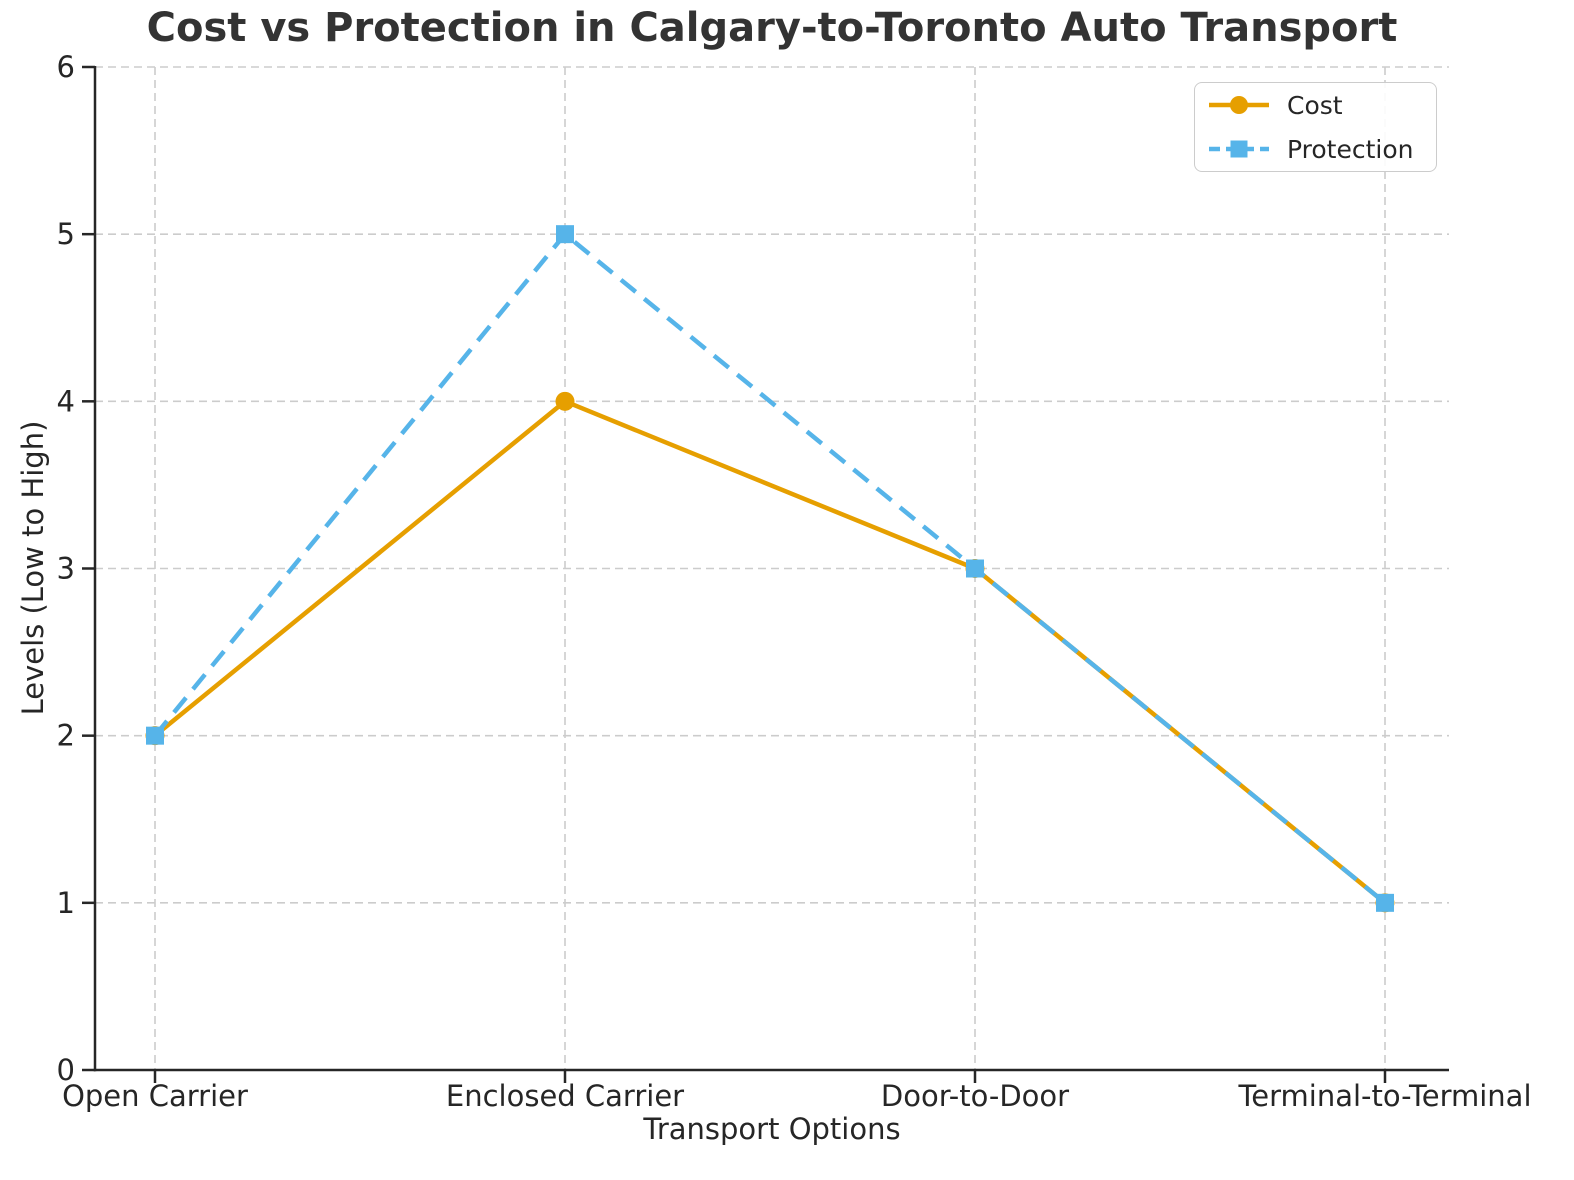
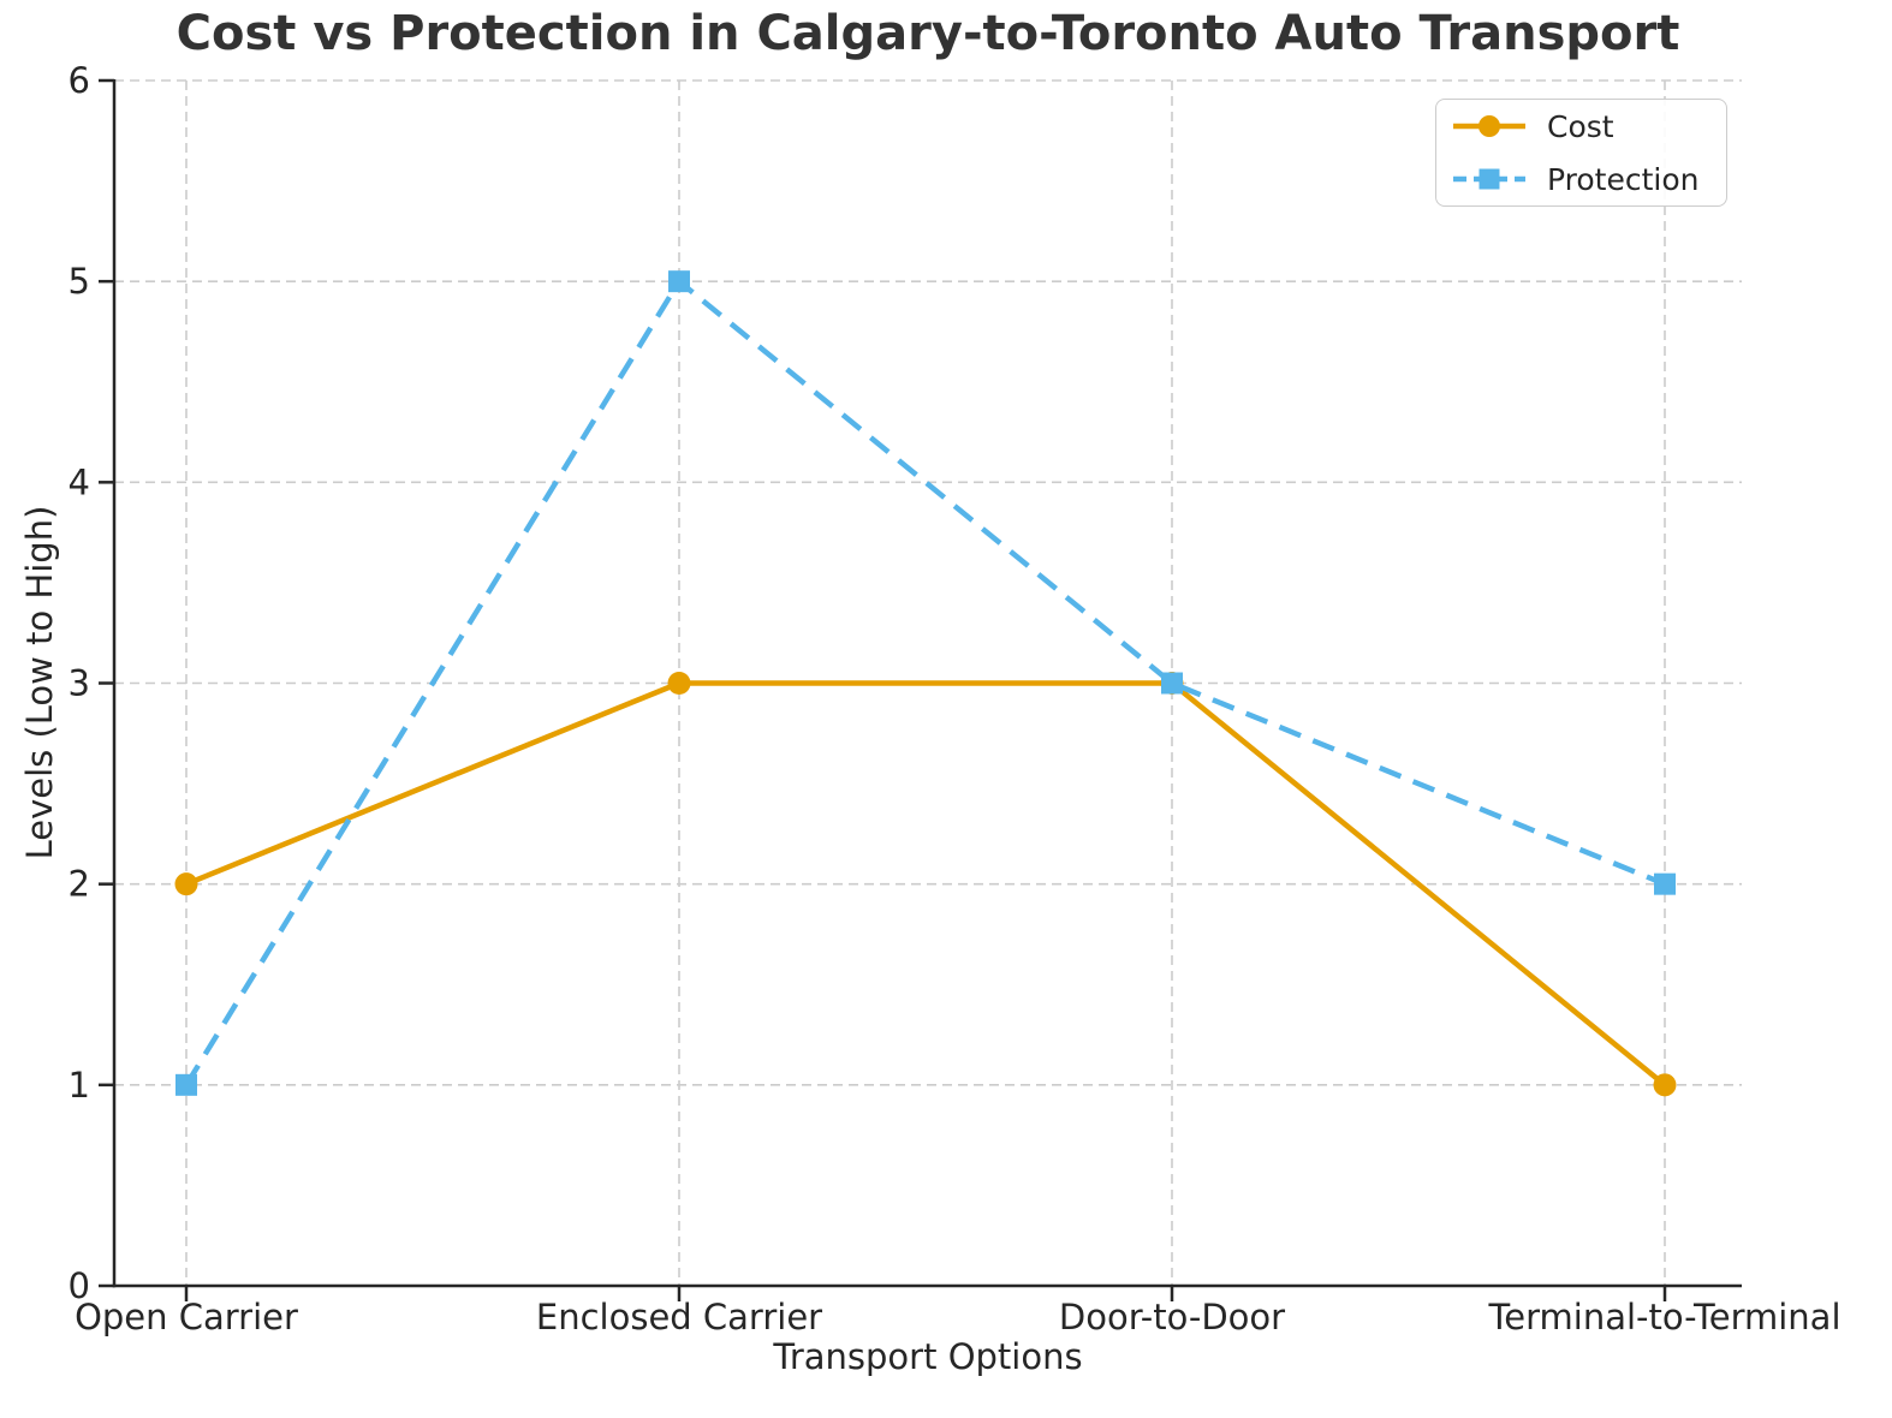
Protection/Open Carrier: 2 -> 1
Cost/Enclosed Carrier: 4 -> 3
Protection/Terminal-to-Terminal: 1 -> 2
